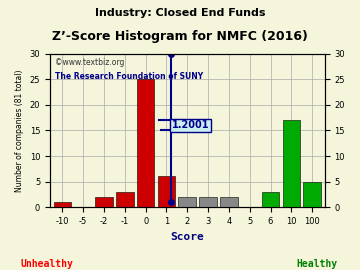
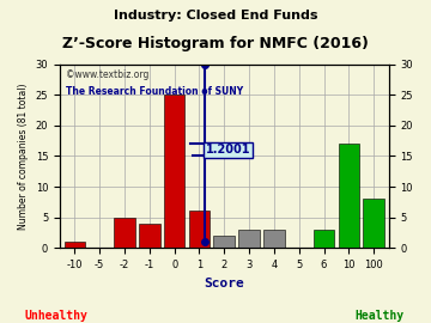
-2: 2 -> 5
-1: 3 -> 4
3: 2 -> 3
4: 2 -> 3
100: 5 -> 8
